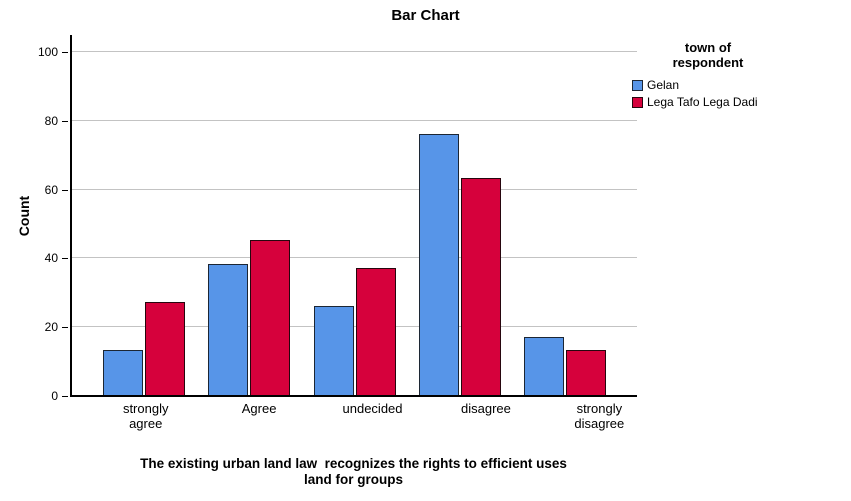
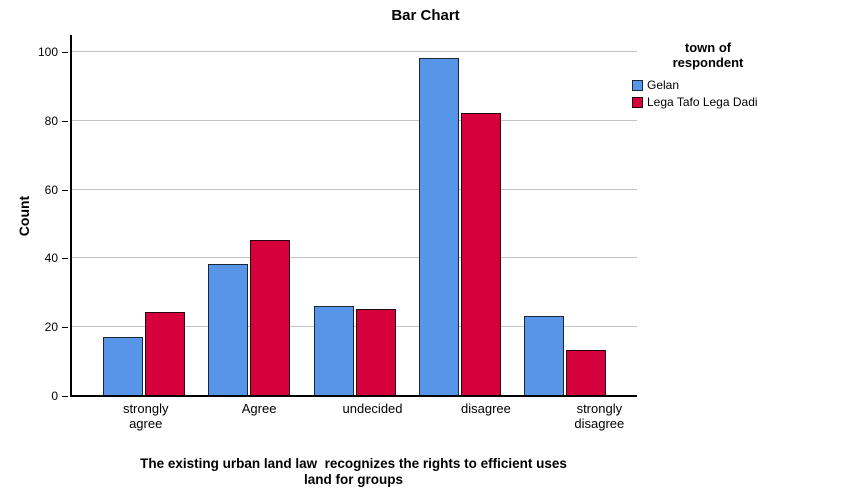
Gelan/strongly agree: 13 -> 17
Lega Tafo Lega Dadi/strongly agree: 27 -> 24
Lega Tafo Lega Dadi/undecided: 37 -> 25
Gelan/disagree: 76 -> 98
Lega Tafo Lega Dadi/disagree: 63 -> 82
Gelan/strongly disagree: 17 -> 23
